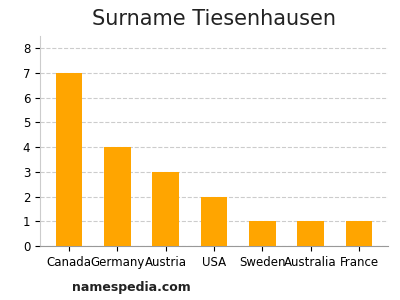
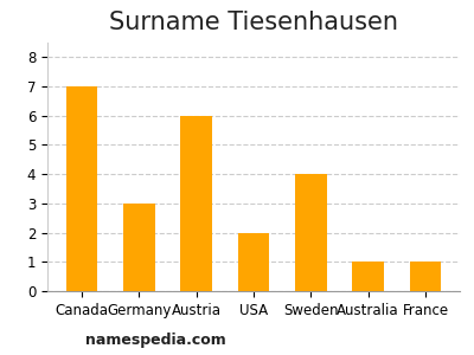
Germany: 4 -> 3
Austria: 3 -> 6
Sweden: 1 -> 4
